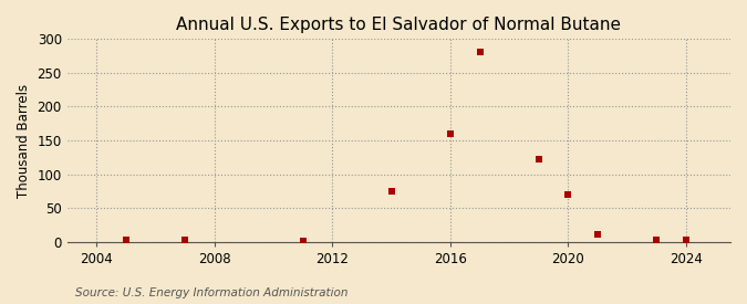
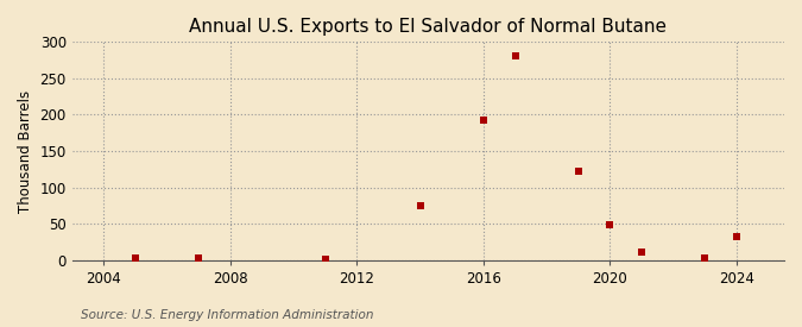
2016: 160 -> 192
2020: 70 -> 48
2024: 2 -> 32
